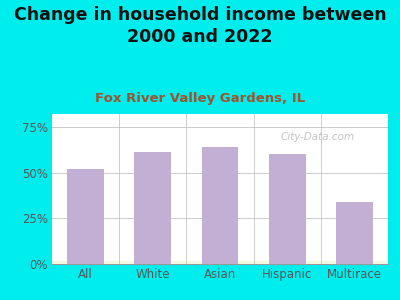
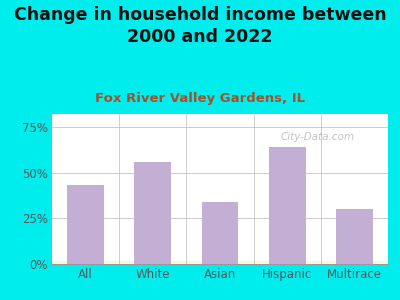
All: 52% -> 43%
White: 61% -> 56%
Asian: 64% -> 34%
Hispanic: 60% -> 64%
Multirace: 34% -> 30%
